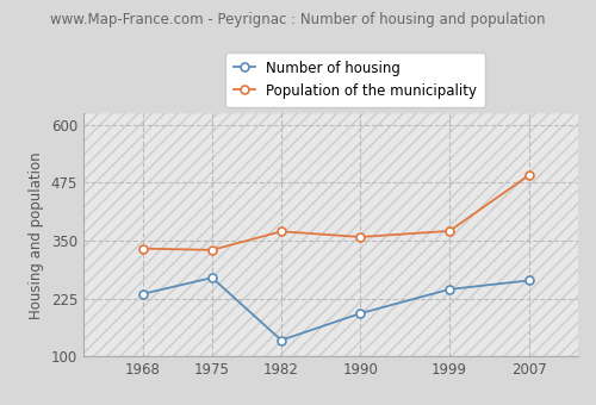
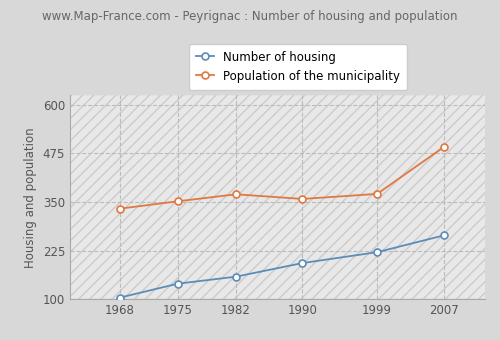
Number of housing/1968: 235 -> 104
Number of housing/1975: 270 -> 140
Population of the municipality/1975: 330 -> 352
Number of housing/1982: 135 -> 158
Number of housing/1999: 245 -> 221
